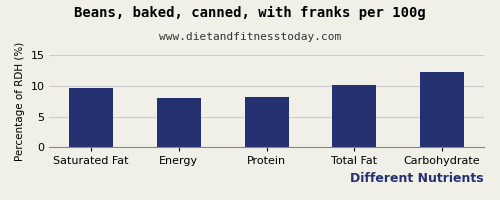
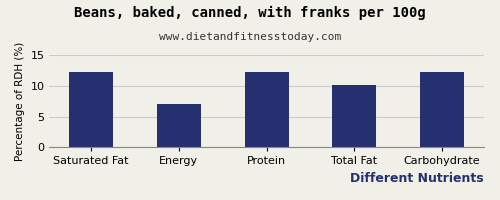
Saturated Fat: 9.6 -> 12.2
Energy: 8.0 -> 7.1
Protein: 8.2 -> 12.2
